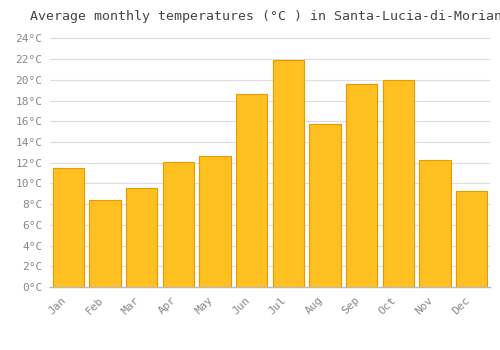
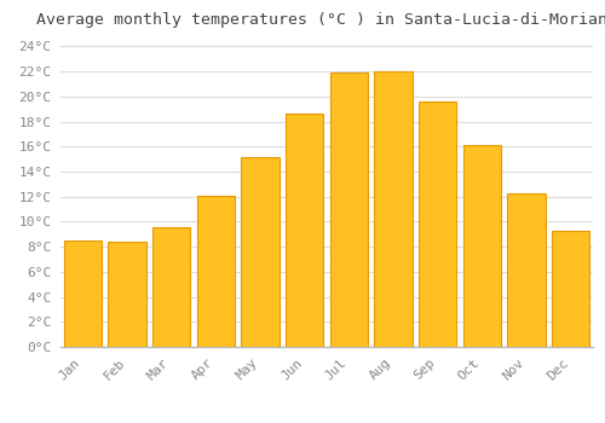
Jan: 11.5°C -> 8.5°C
May: 12.6°C -> 15.2°C
Aug: 15.7°C -> 22.0°C
Oct: 20.0°C -> 16.1°C
